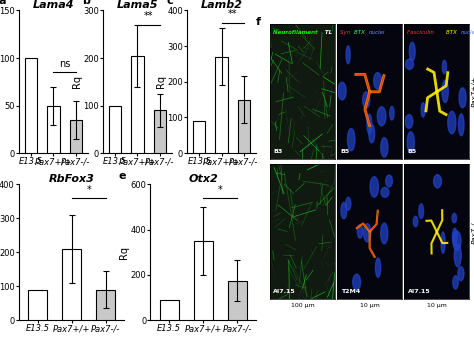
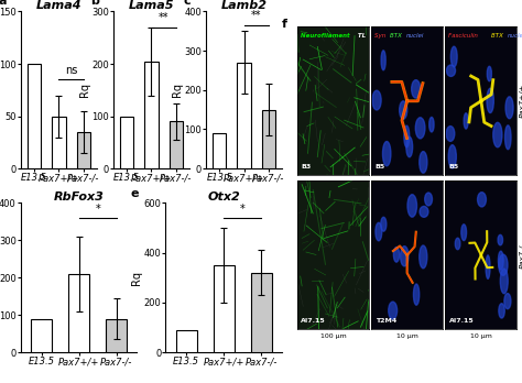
Otx2/Pax7-/-: 175 -> 320
